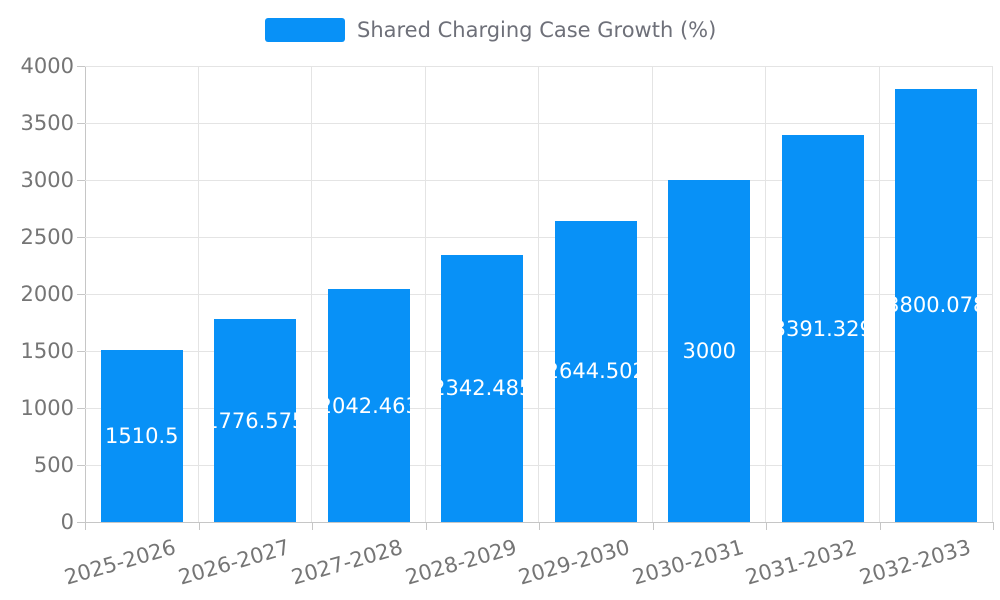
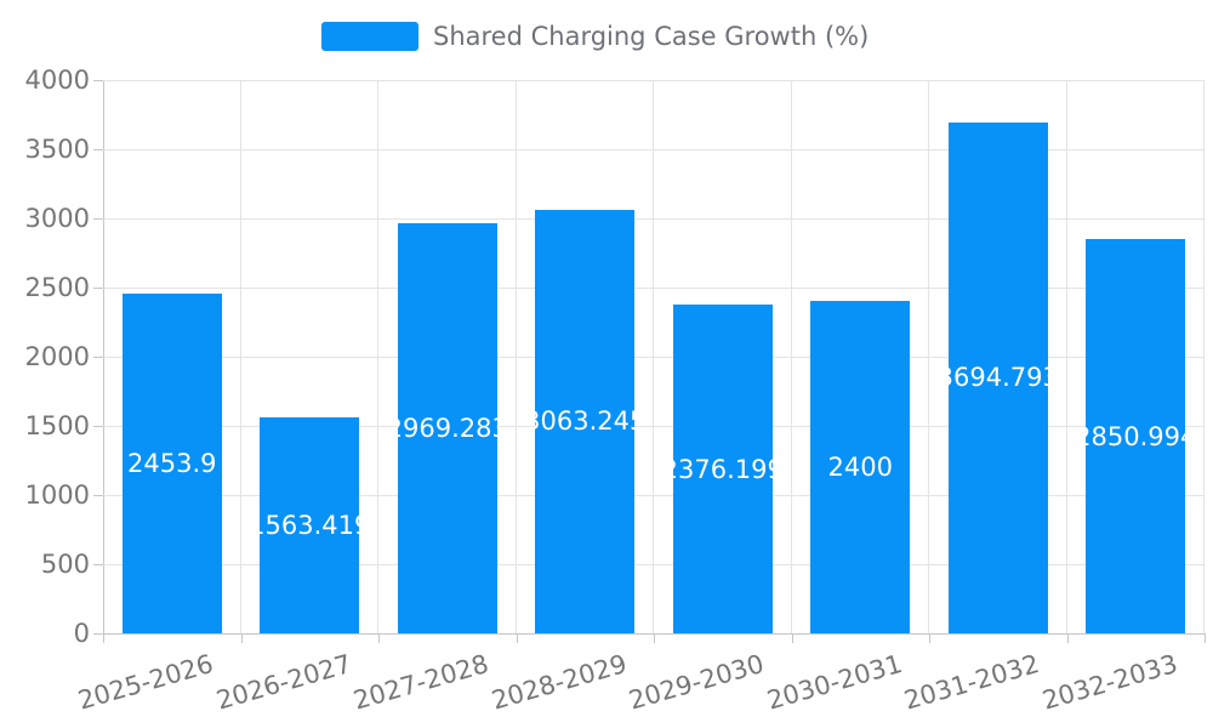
2025-2026: 1510.5 -> 2453.9
2026-2027: 1776.575 -> 1563.419
2027-2028: 2042.463 -> 2969.283
2028-2029: 2342.485 -> 3063.245
2029-2030: 2644.502 -> 2376.199
2030-2031: 3000 -> 2400
2031-2032: 3391.329 -> 3694.793
2032-2033: 3800.078 -> 2850.994
